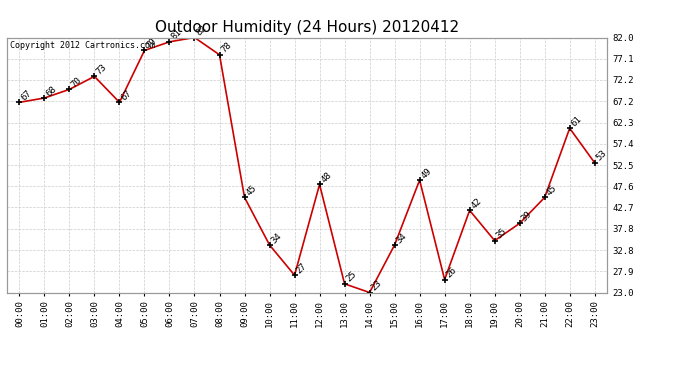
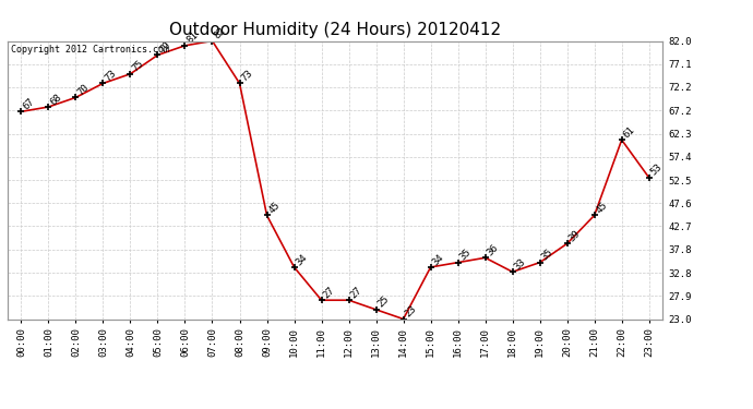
04:00: 67 -> 75
08:00: 78 -> 73
12:00: 48 -> 27
16:00: 49 -> 35
17:00: 26 -> 36
18:00: 42 -> 33
